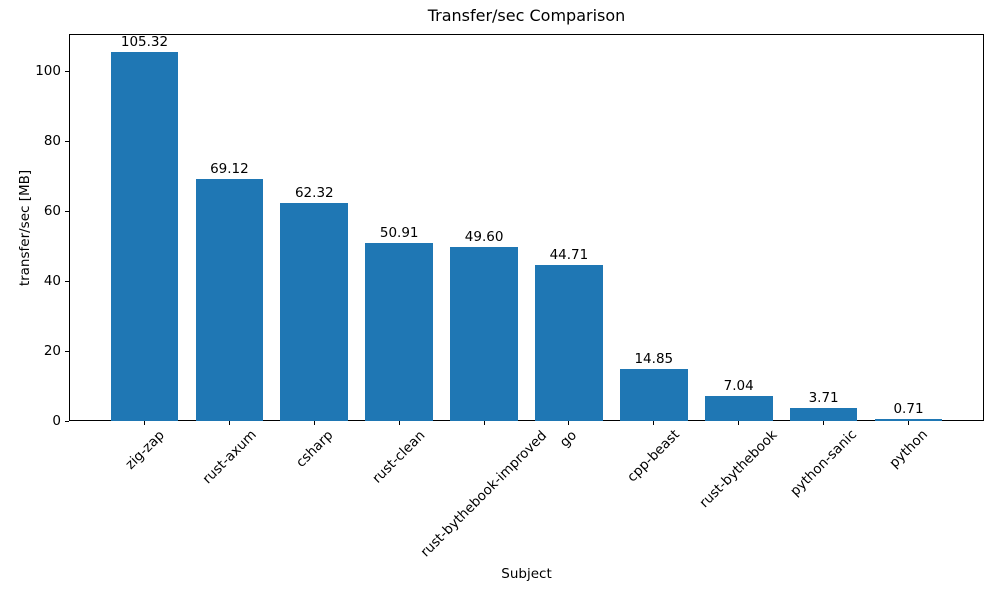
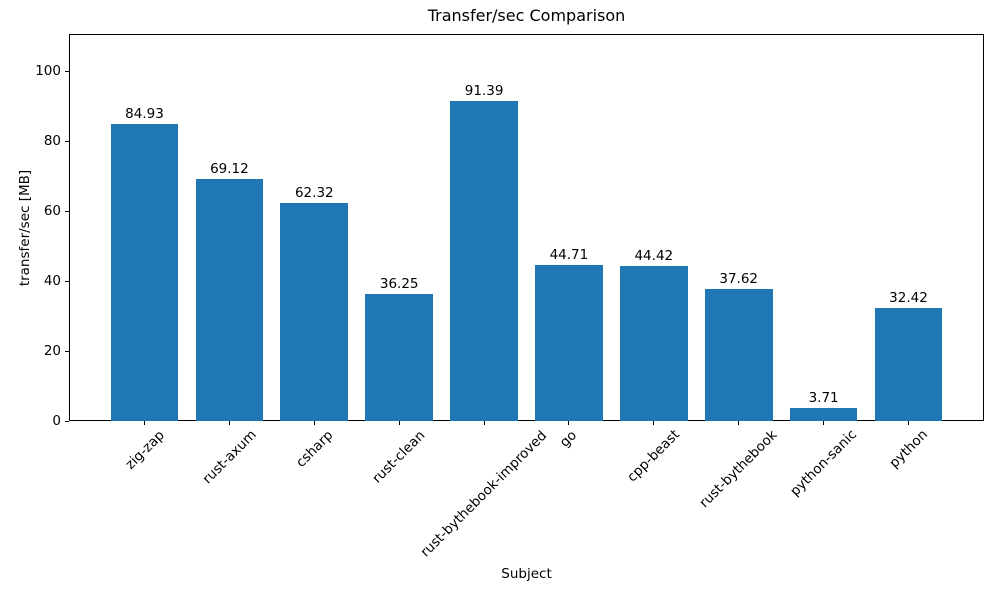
zig-zap: 105.32 -> 84.93
rust-clean: 50.91 -> 36.25
rust-bythebook-improved: 49.60 -> 91.39
cpp-beast: 14.85 -> 44.42
rust-bythebook: 7.04 -> 37.62
python: 0.71 -> 32.42
